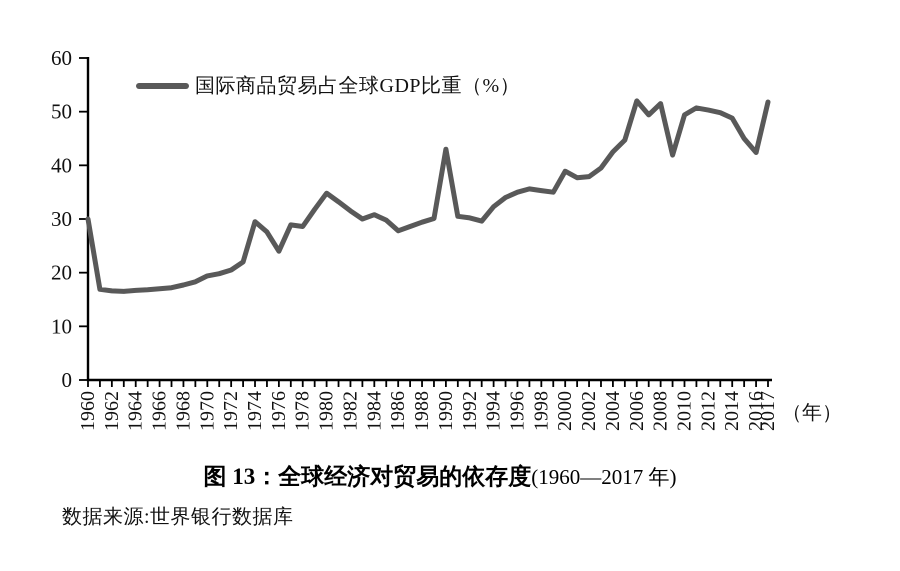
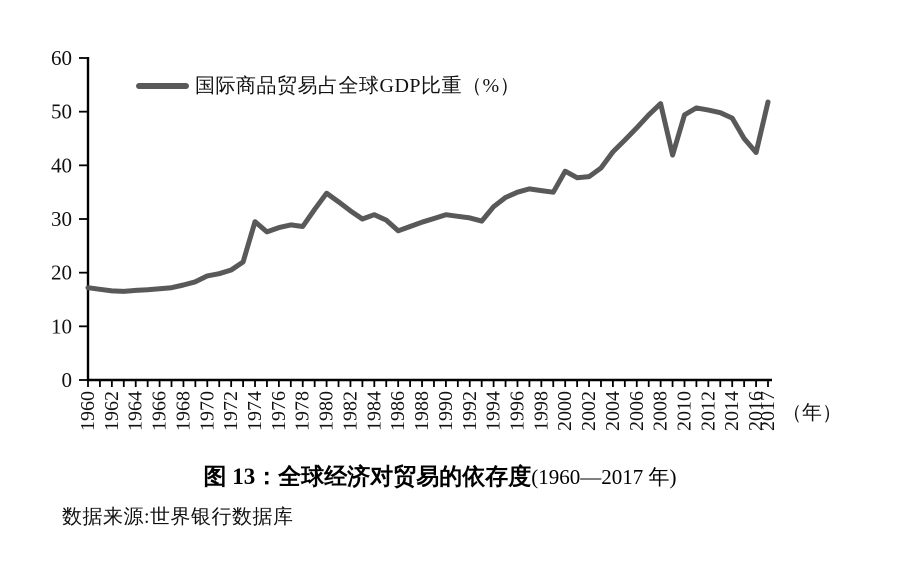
1960: 30 -> 17
1976: 24 -> 28
1990: 43 -> 31
2006: 52 -> 47
